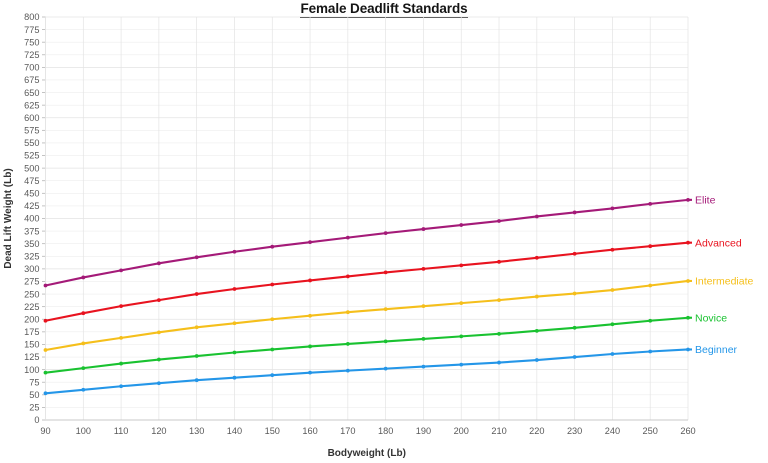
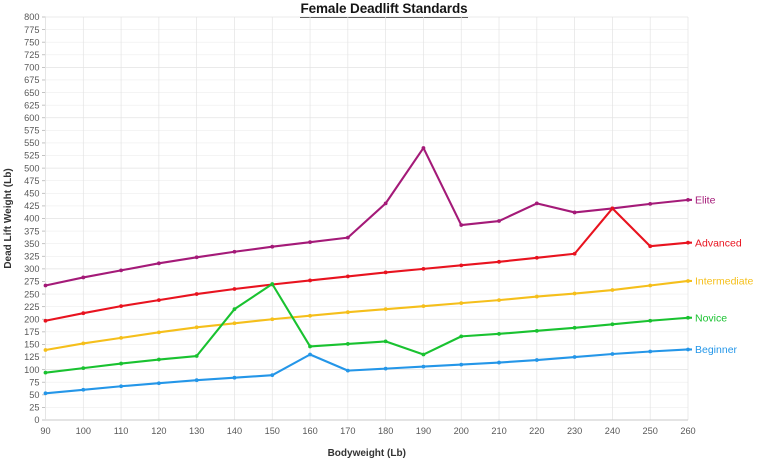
Novice/140: 130 -> 220
Novice/150: 140 -> 270
Beginner/160: 90 -> 130
Elite/180: 370 -> 430
Elite/190: 380 -> 540
Novice/190: 160 -> 130
Elite/220: 400 -> 430
Advanced/240: 340 -> 420
